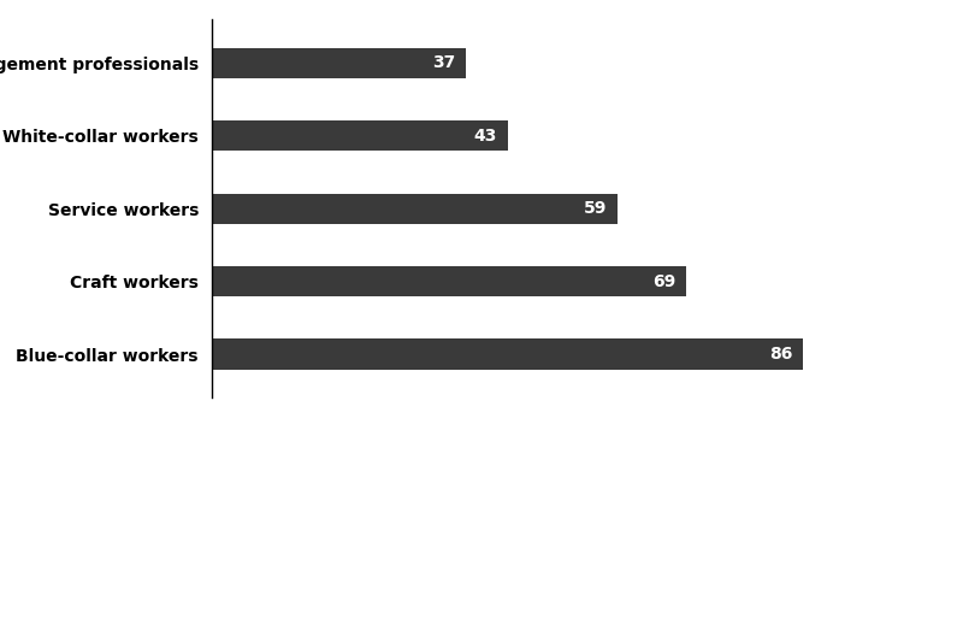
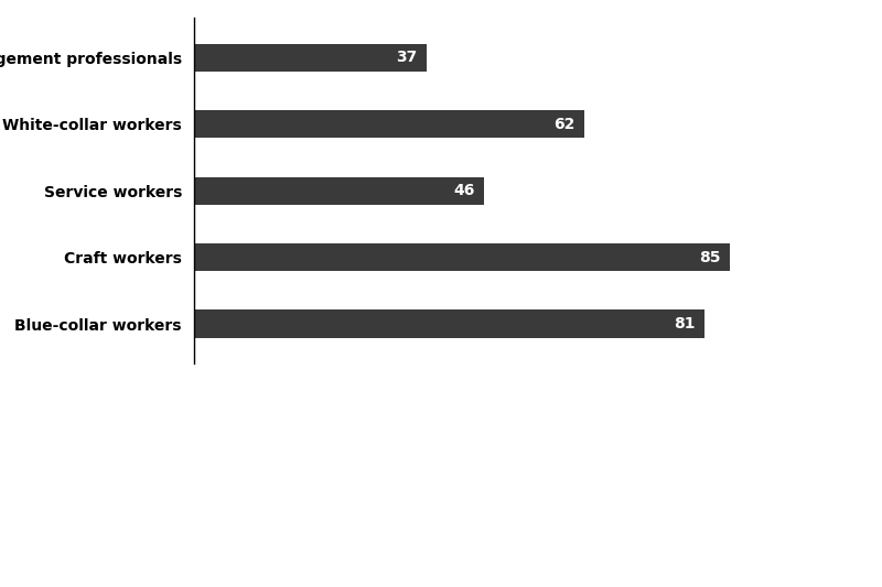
White-collar workers: 43 -> 62
Service workers: 59 -> 46
Craft workers: 69 -> 85
Blue-collar workers: 86 -> 81
